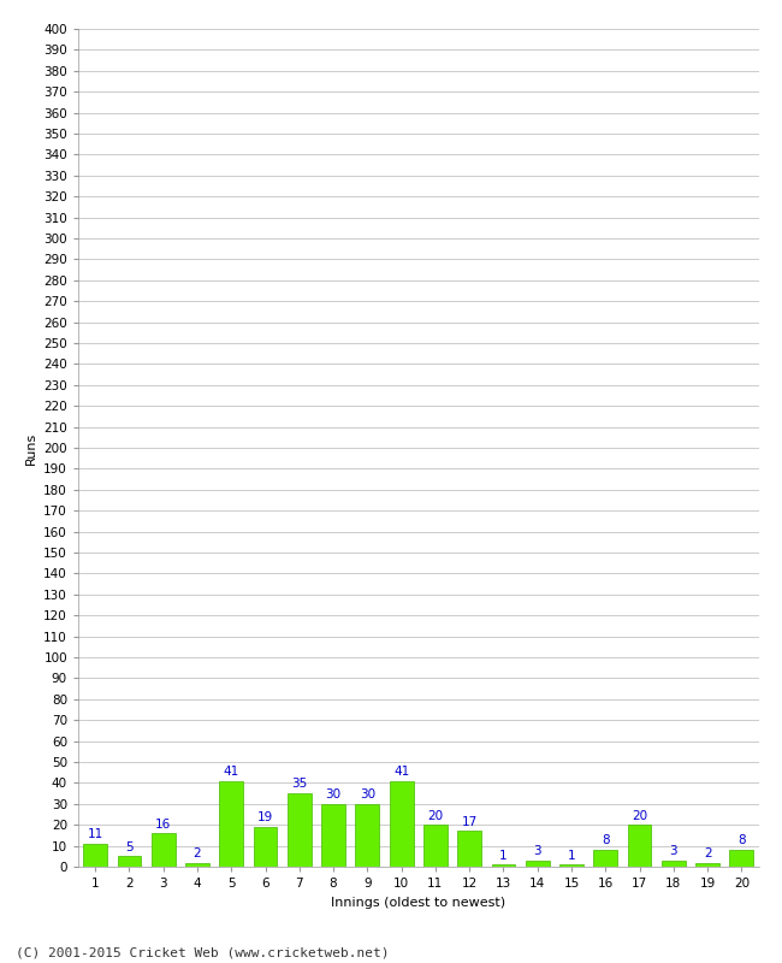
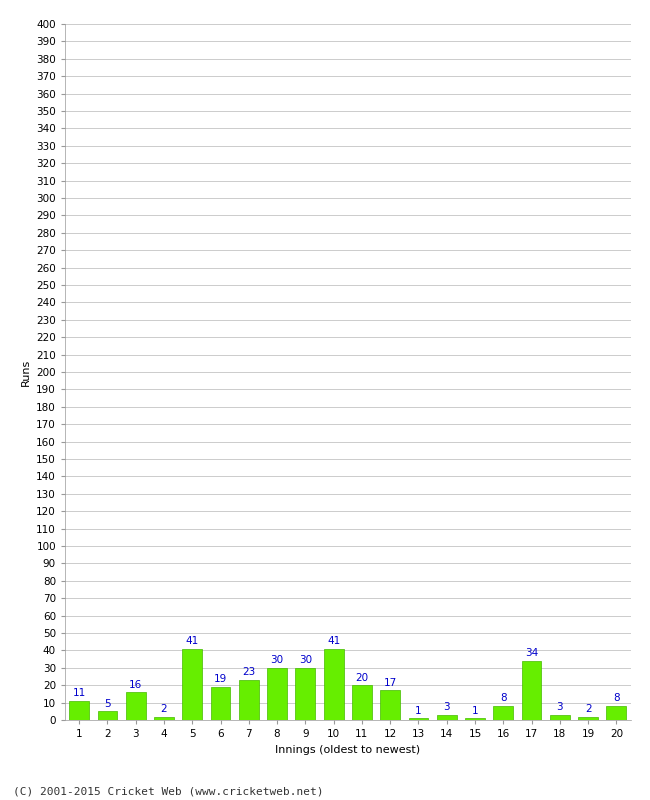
7: 35 -> 23
17: 20 -> 34
